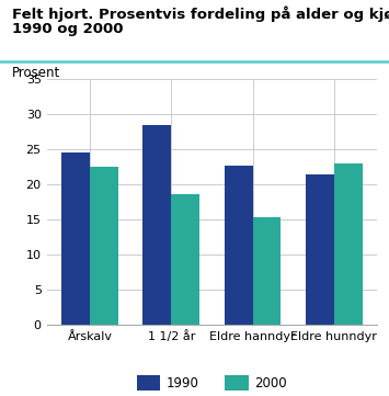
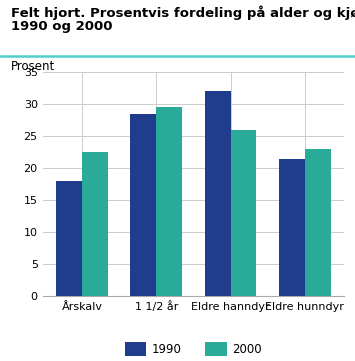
1990/Årskalv: 24.6 -> 18.0
2000/1 1/2 år: 18.6 -> 29.5
1990/Eldre hanndyr: 22.6 -> 32.0
2000/Eldre hanndyr: 15.4 -> 26.0
